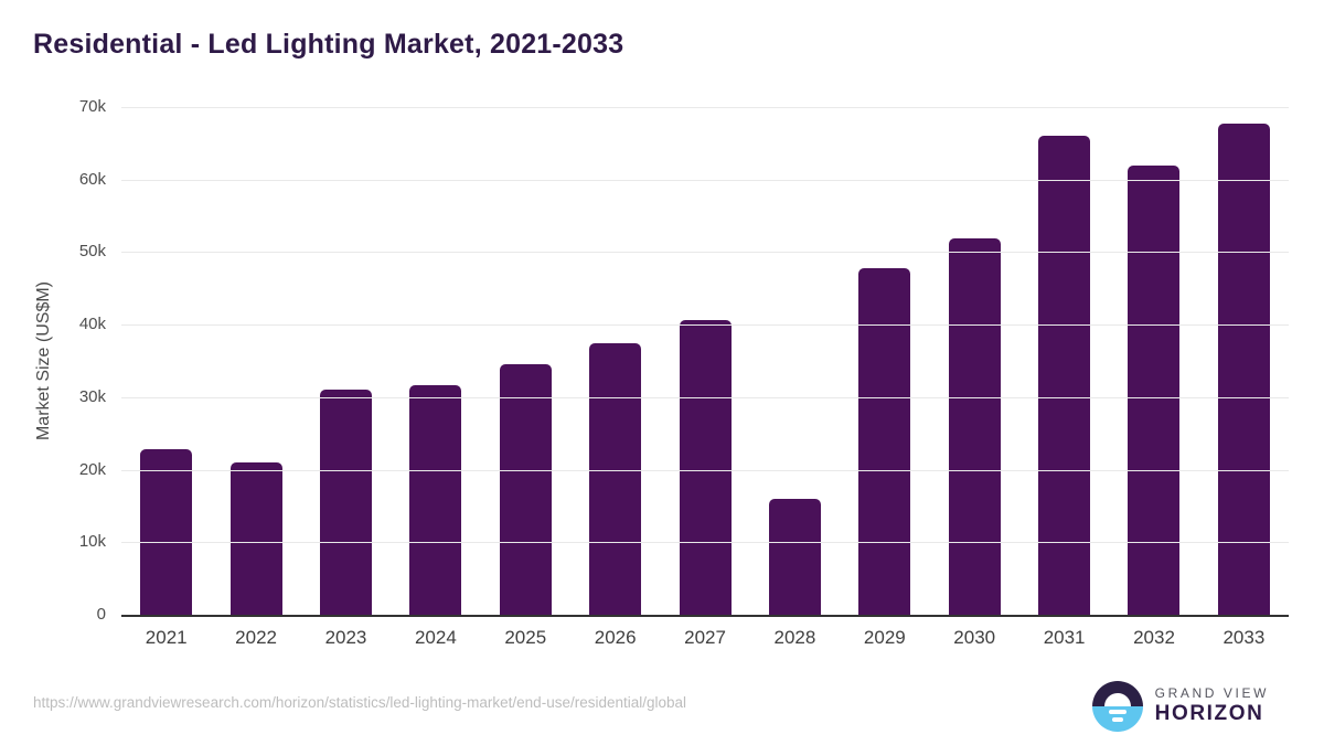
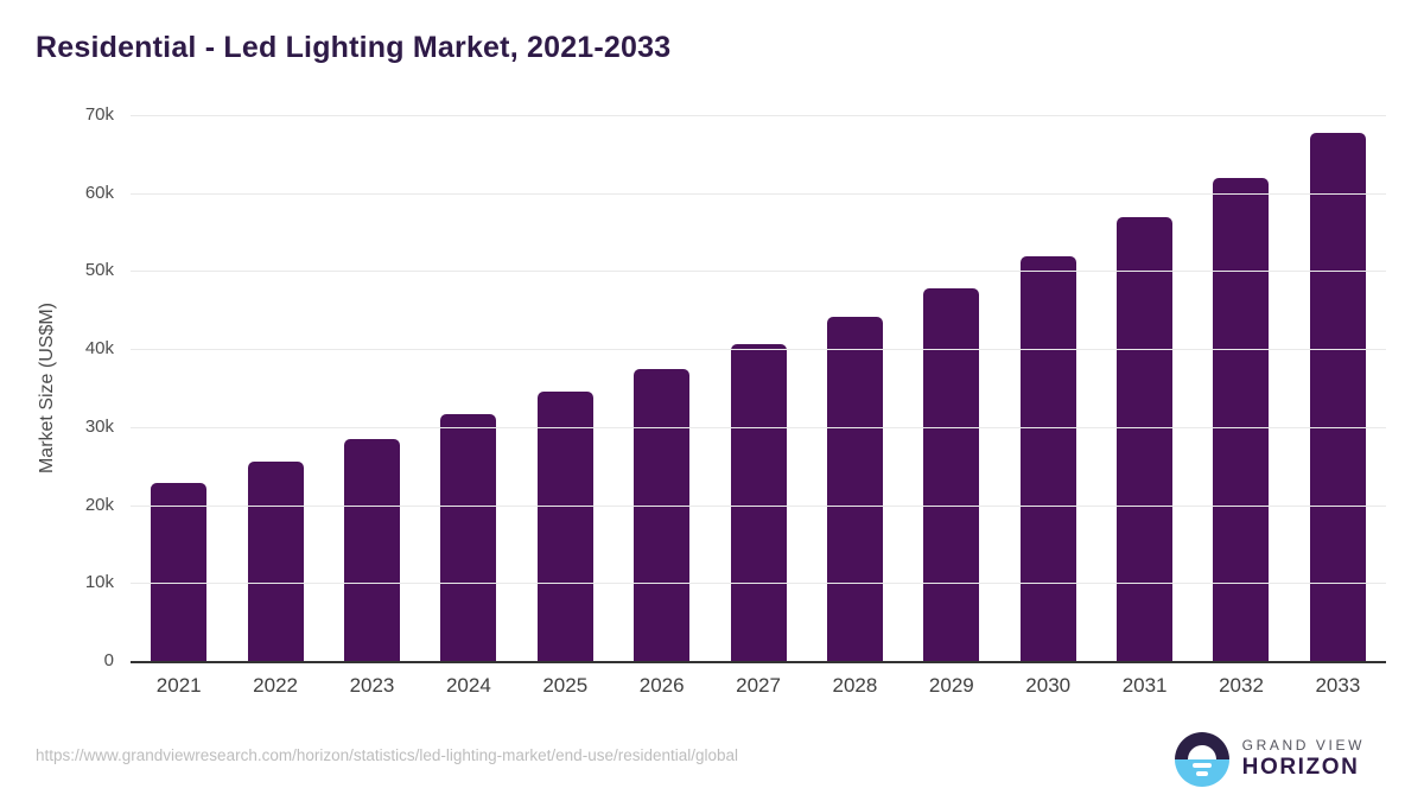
2022: 21k -> 26k
2023: 31k -> 28k
2028: 16k -> 44k
2031: 66k -> 57k
